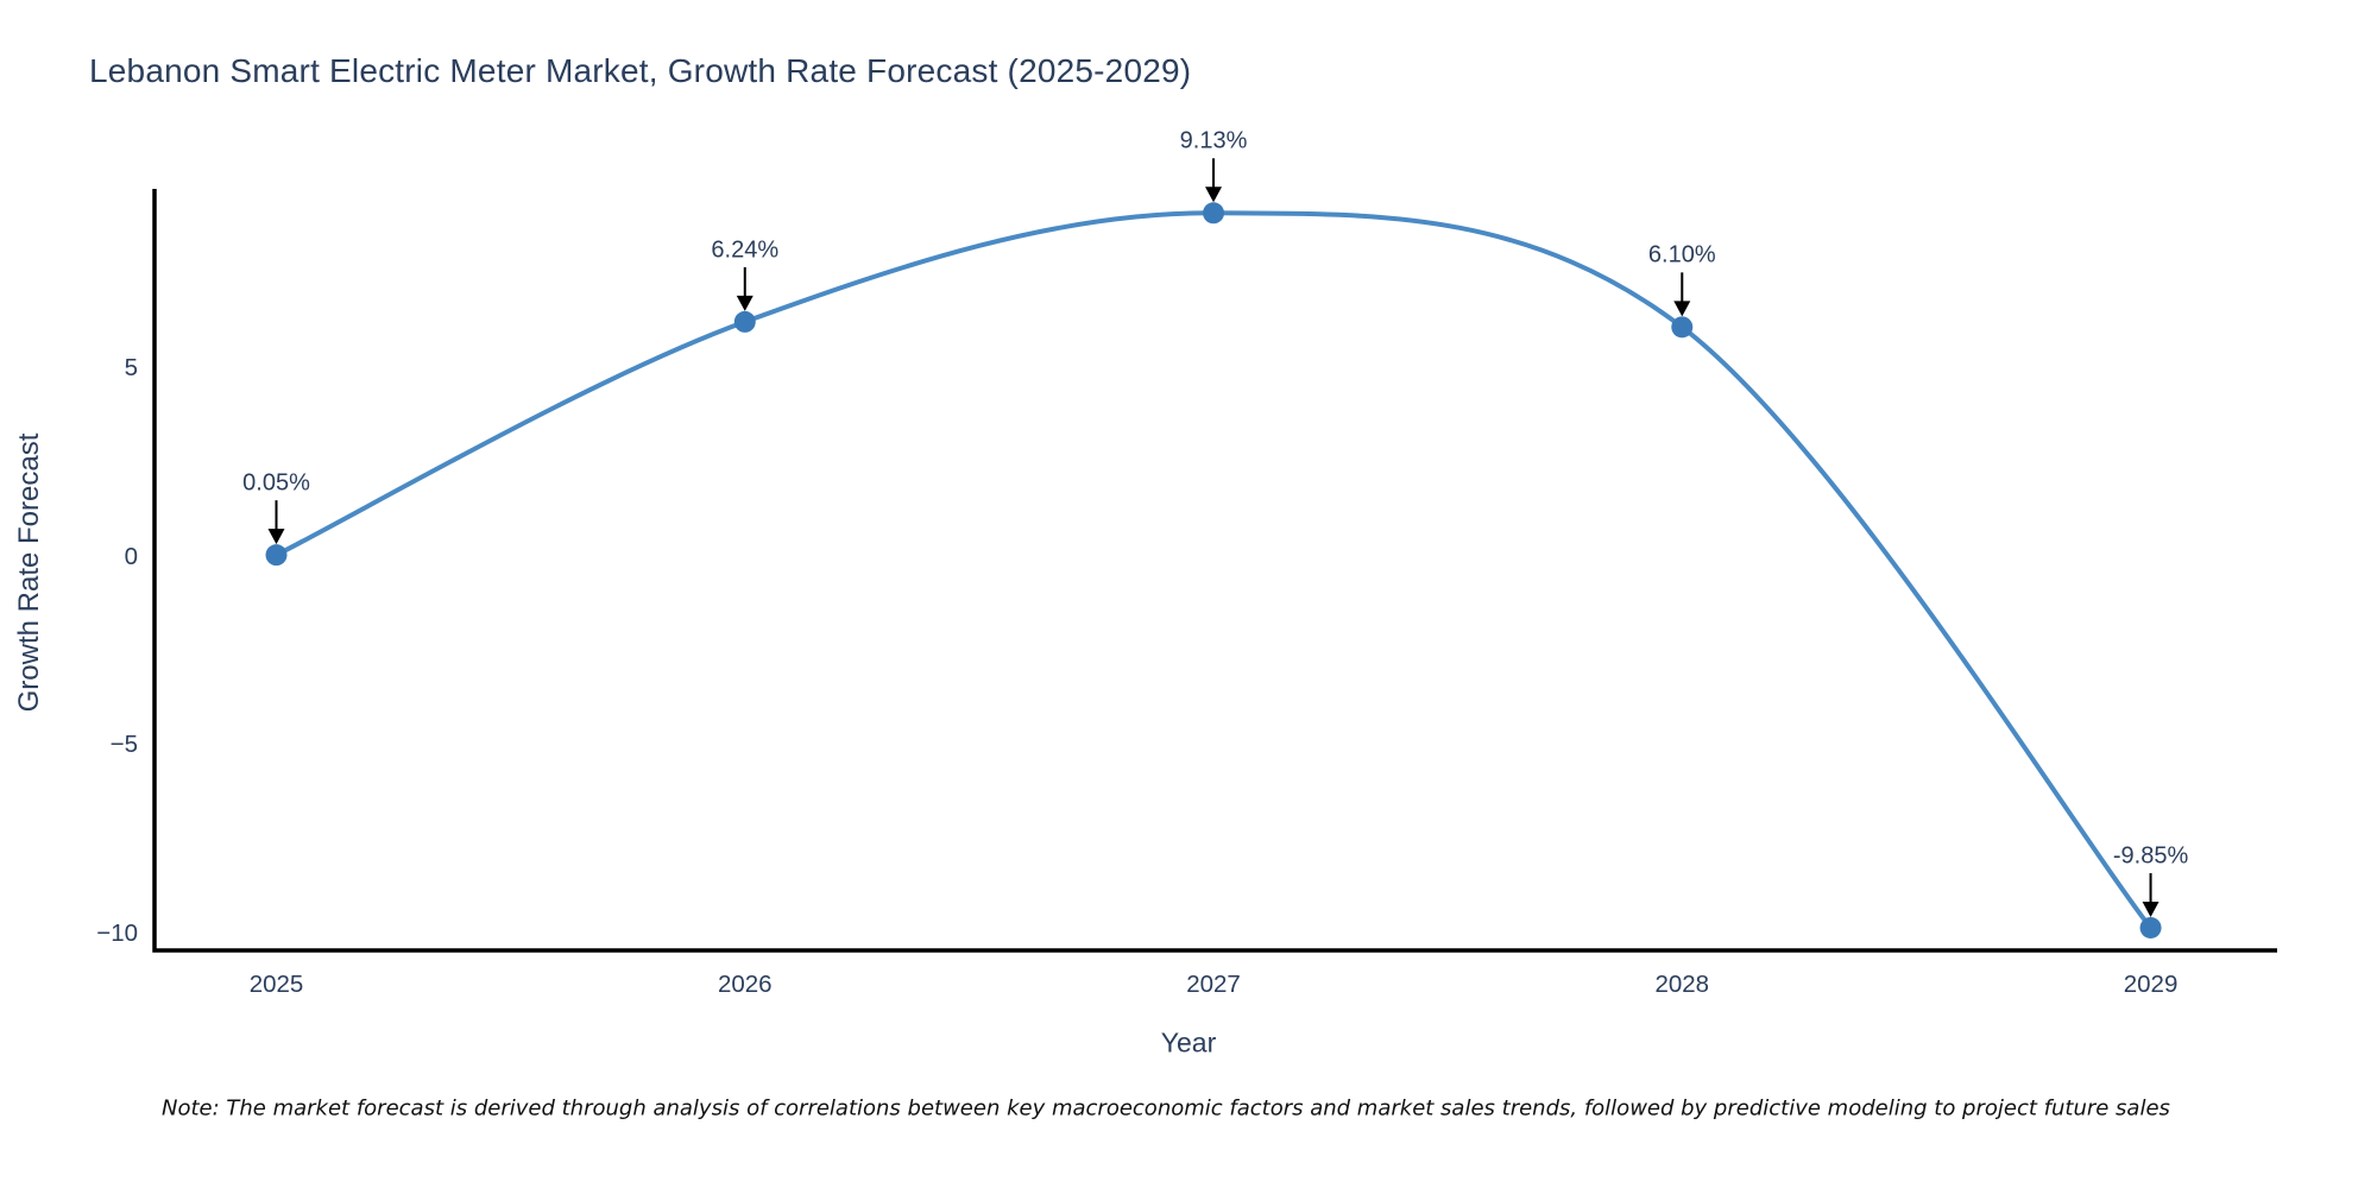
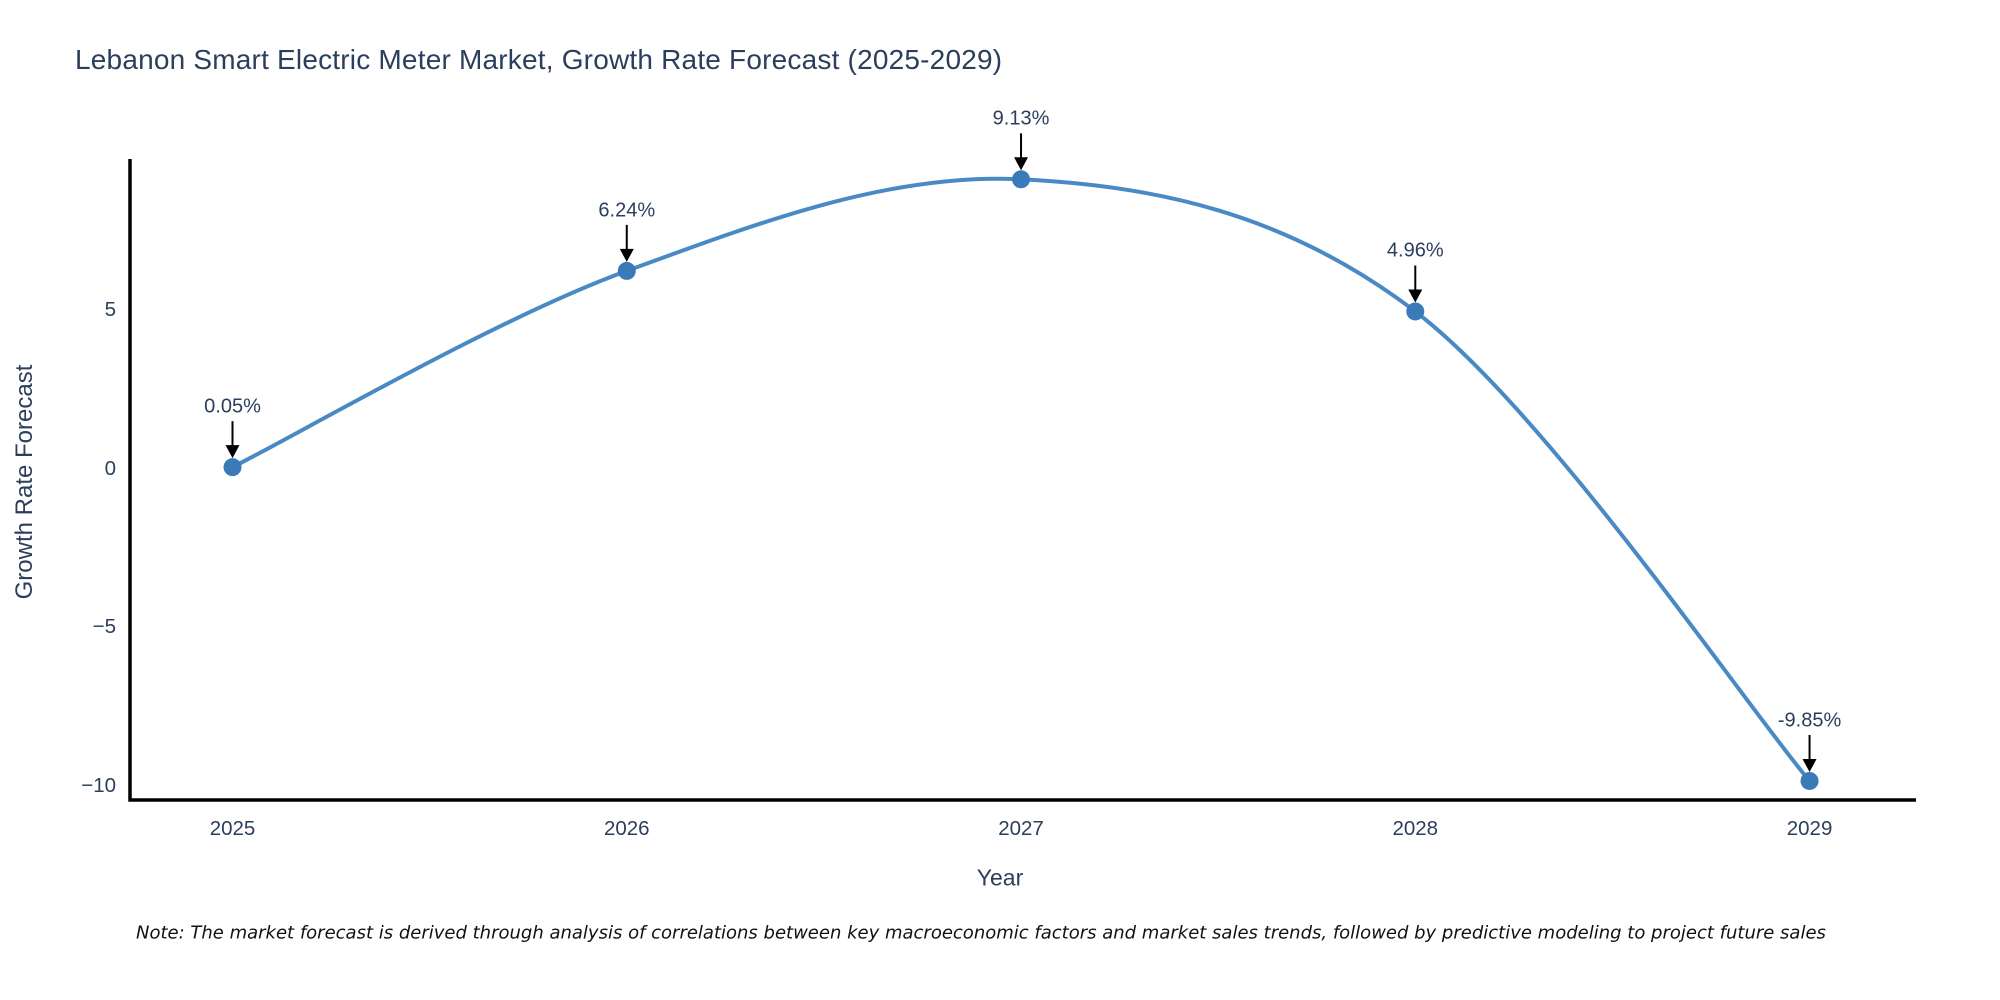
2028: 6.10% -> 4.96%
